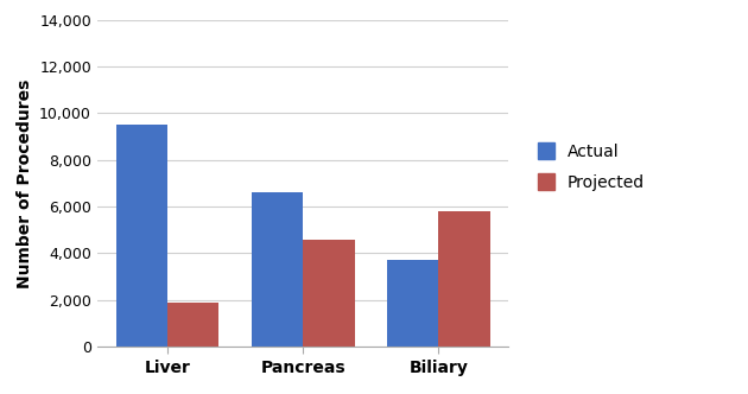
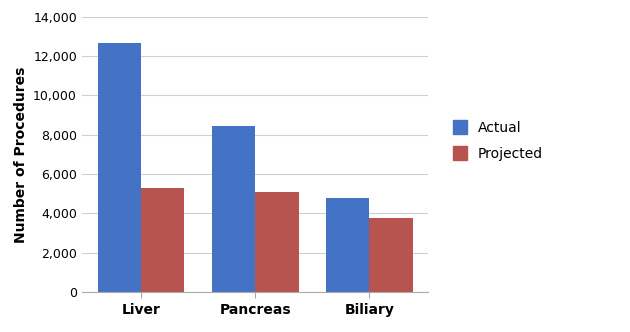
Actual/Liver: 9,500 -> 12,600
Projected/Liver: 1,900 -> 5,300
Actual/Pancreas: 6,600 -> 8,400
Projected/Pancreas: 4,600 -> 5,100
Actual/Biliary: 3,700 -> 4,800
Projected/Biliary: 5,800 -> 3,800
